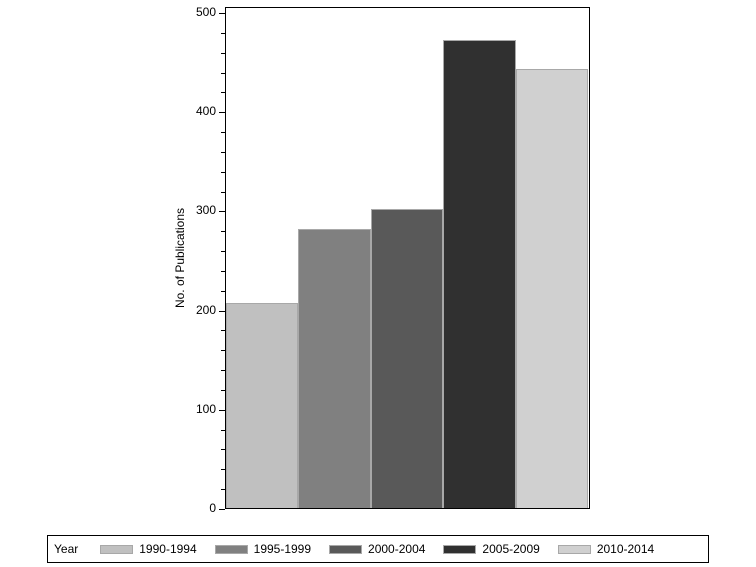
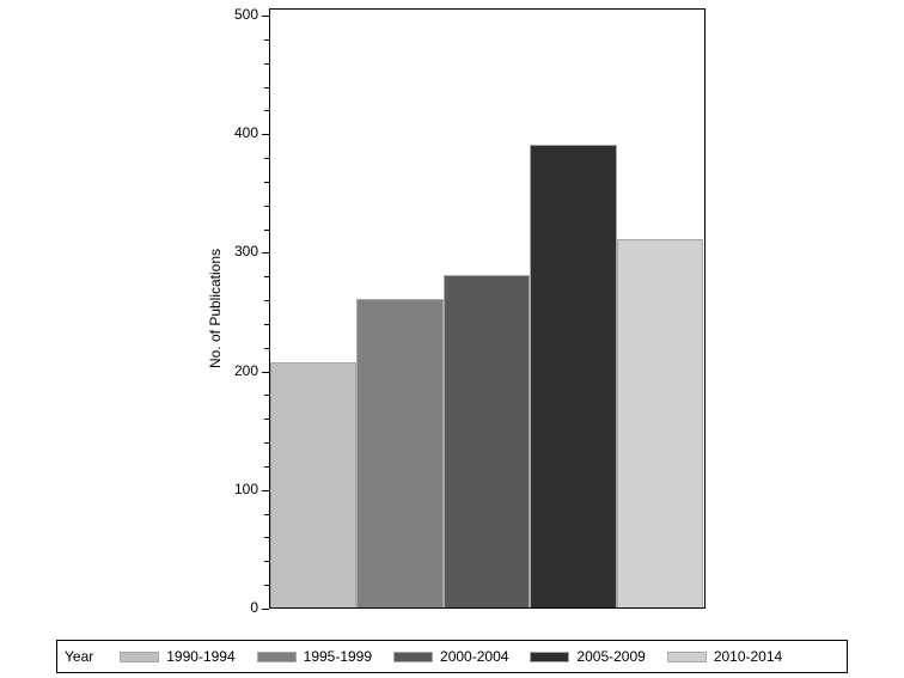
1995-1999: 280 -> 260
2000-2004: 300 -> 280
2005-2009: 470 -> 390
2010-2014: 440 -> 310
